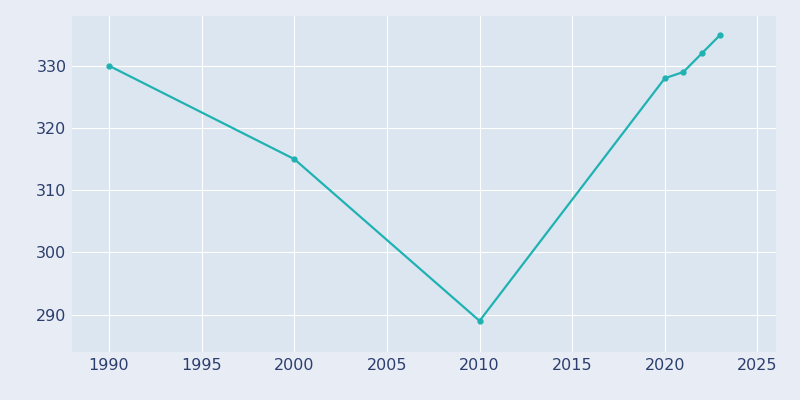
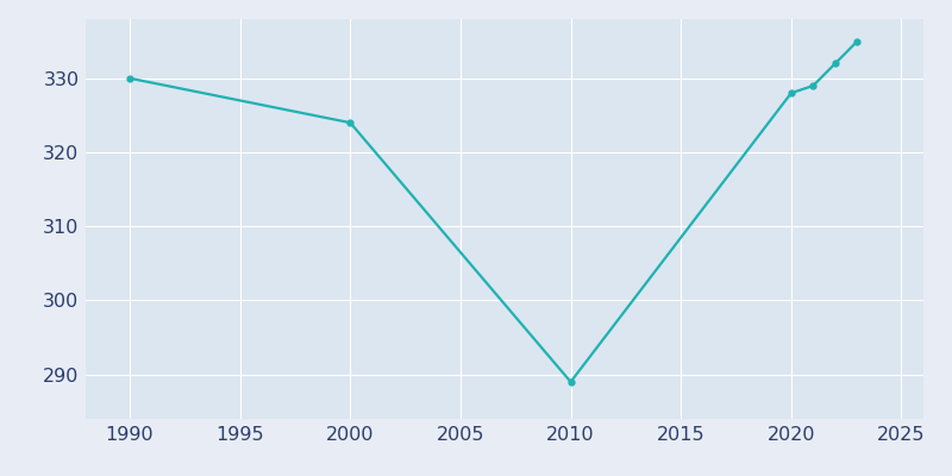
2000: 315 -> 324
